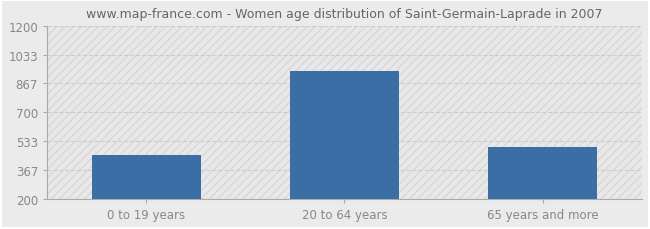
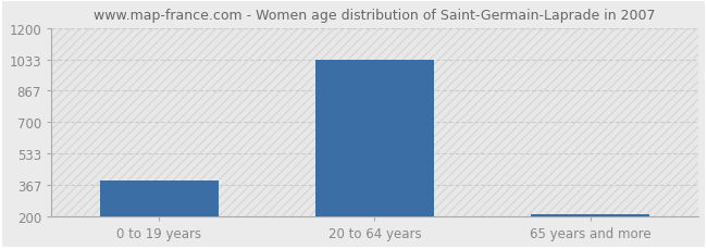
0 to 19 years: 450 -> 390
20 to 64 years: 940 -> 1030
65 years and more: 500 -> 210
